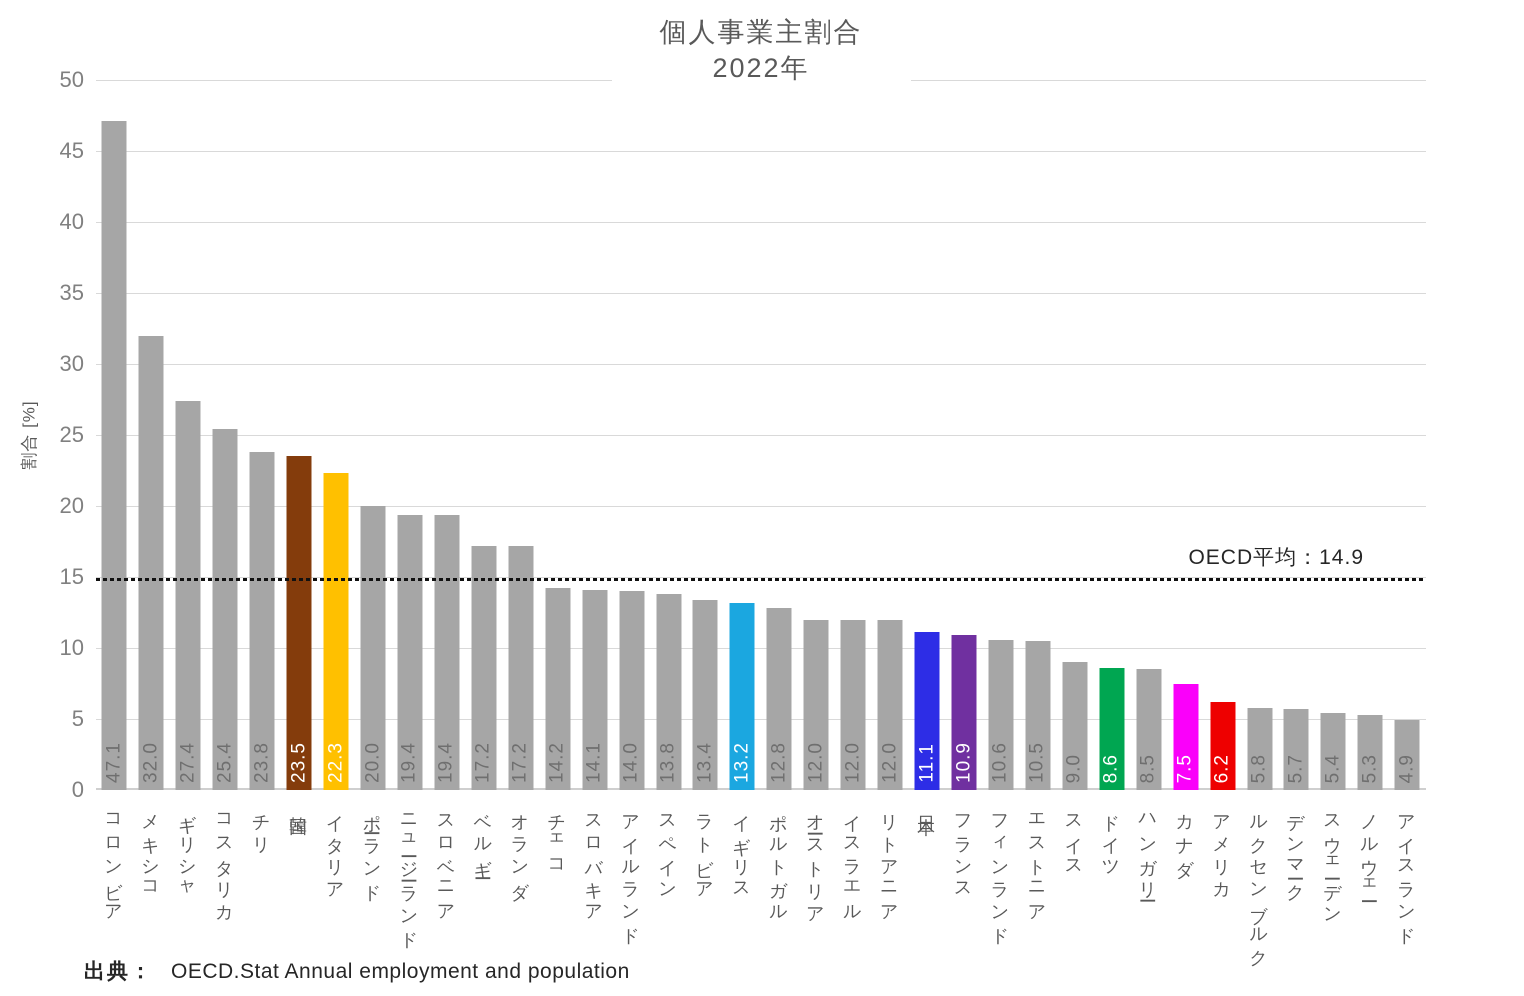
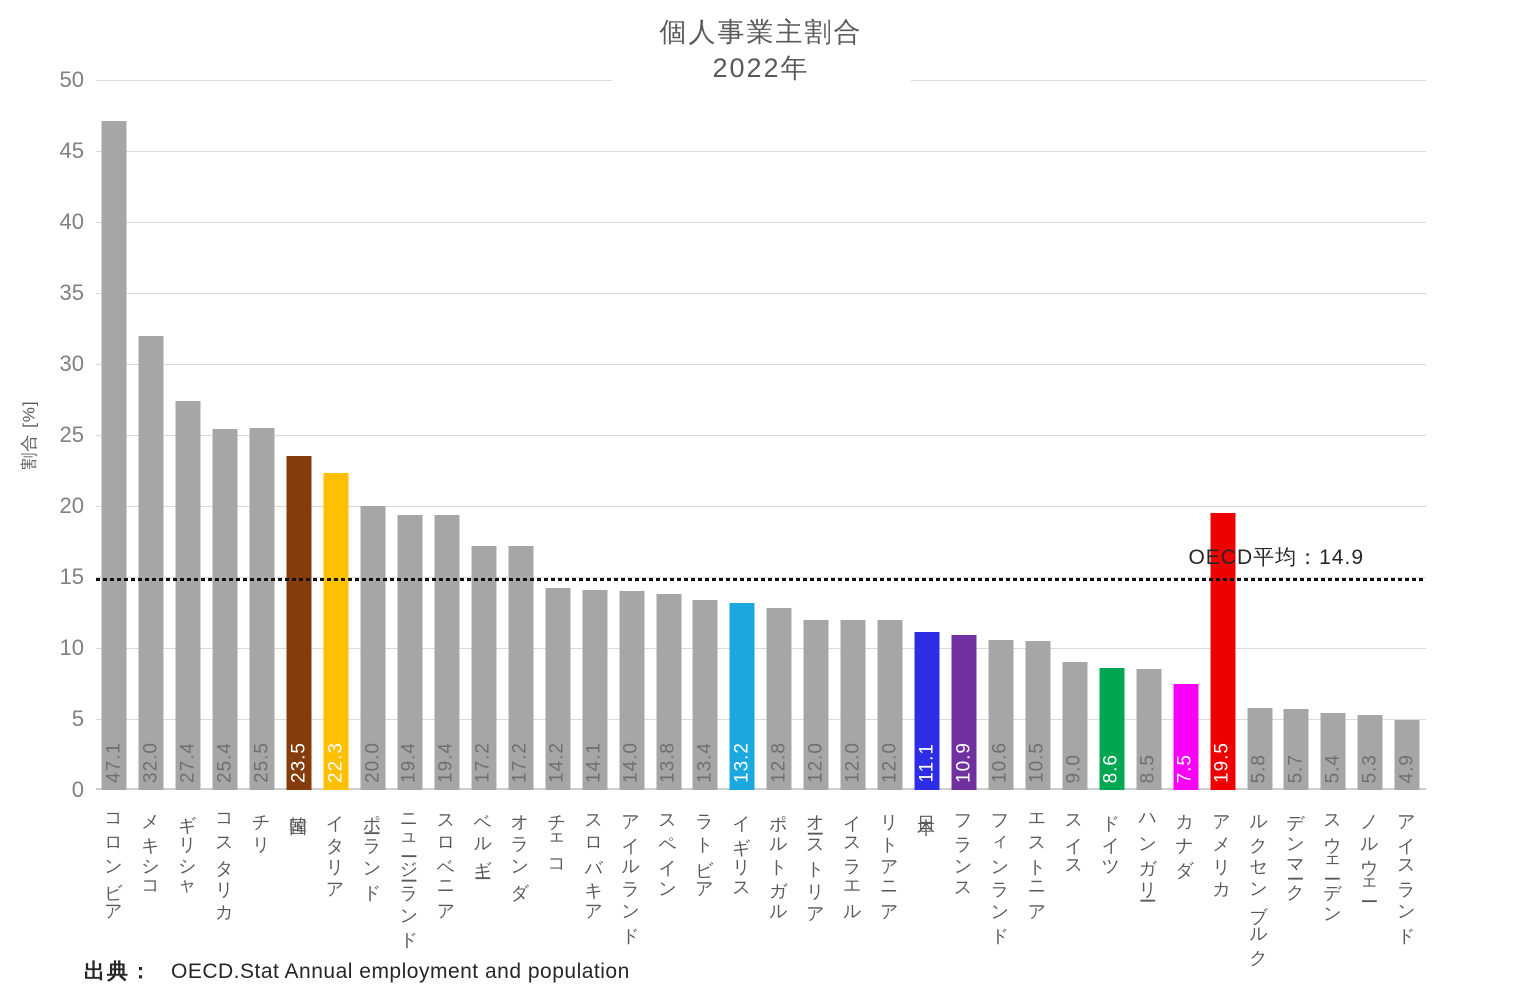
チリ: 23.8 -> 25.5
アメリカ: 6.2 -> 19.5
